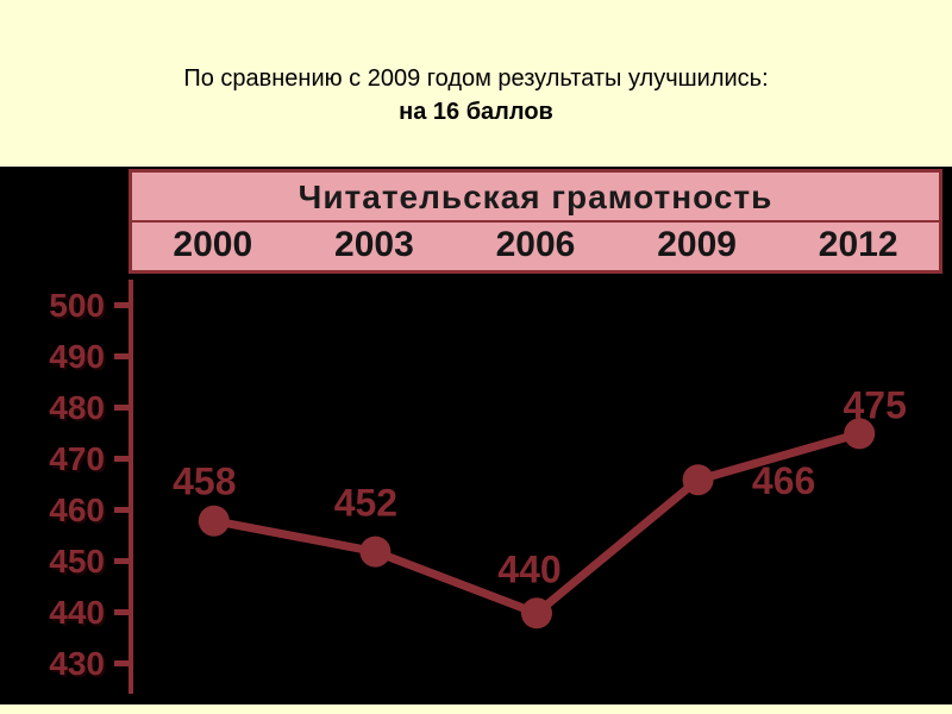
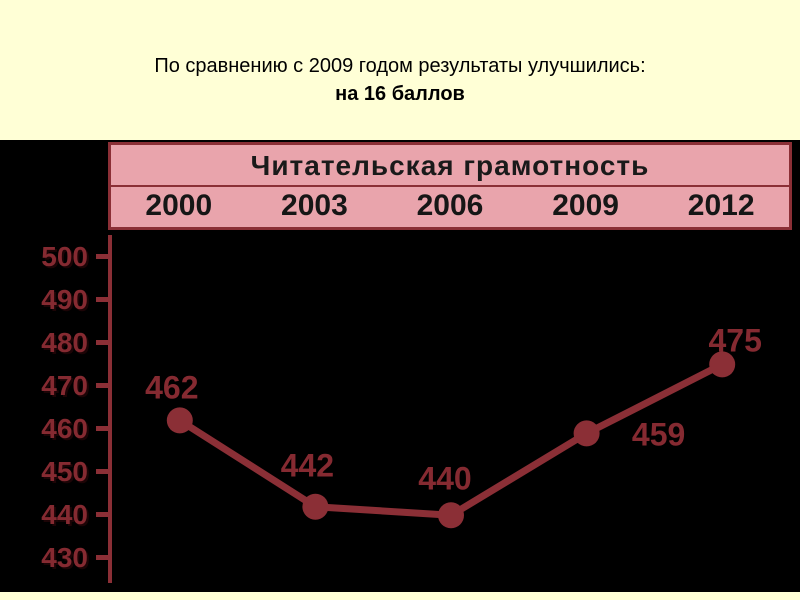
2000: 458 -> 462
2003: 452 -> 442
2009: 466 -> 459
